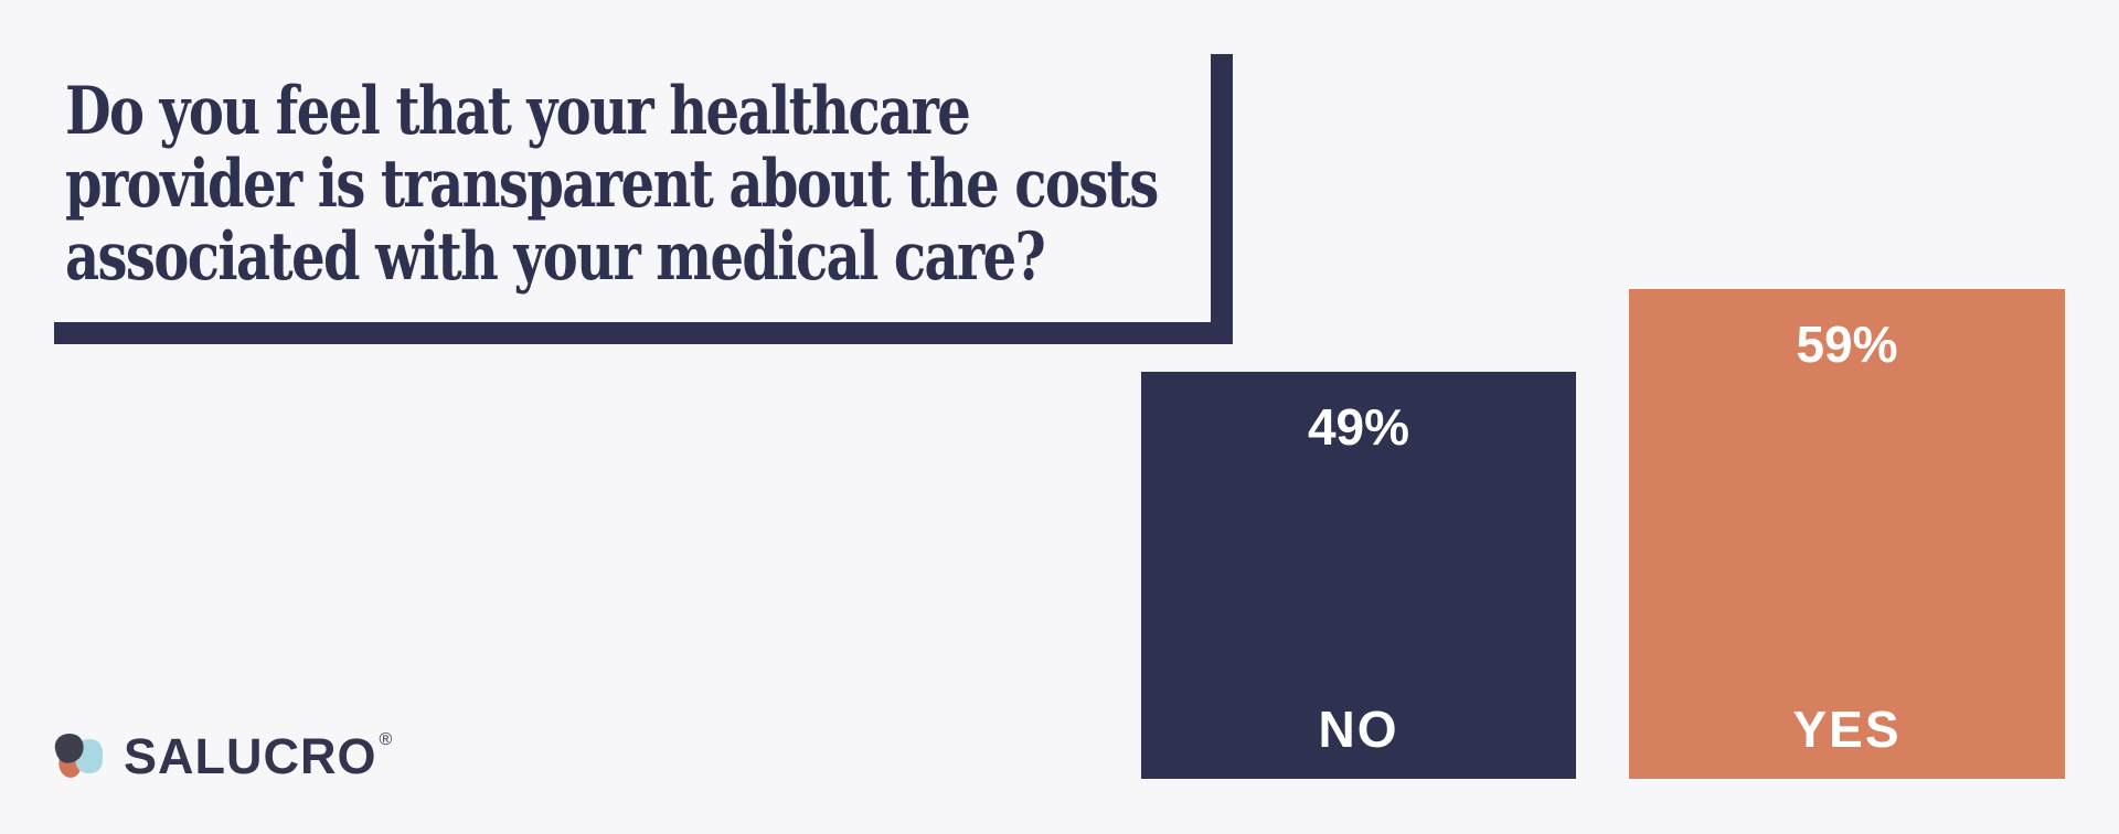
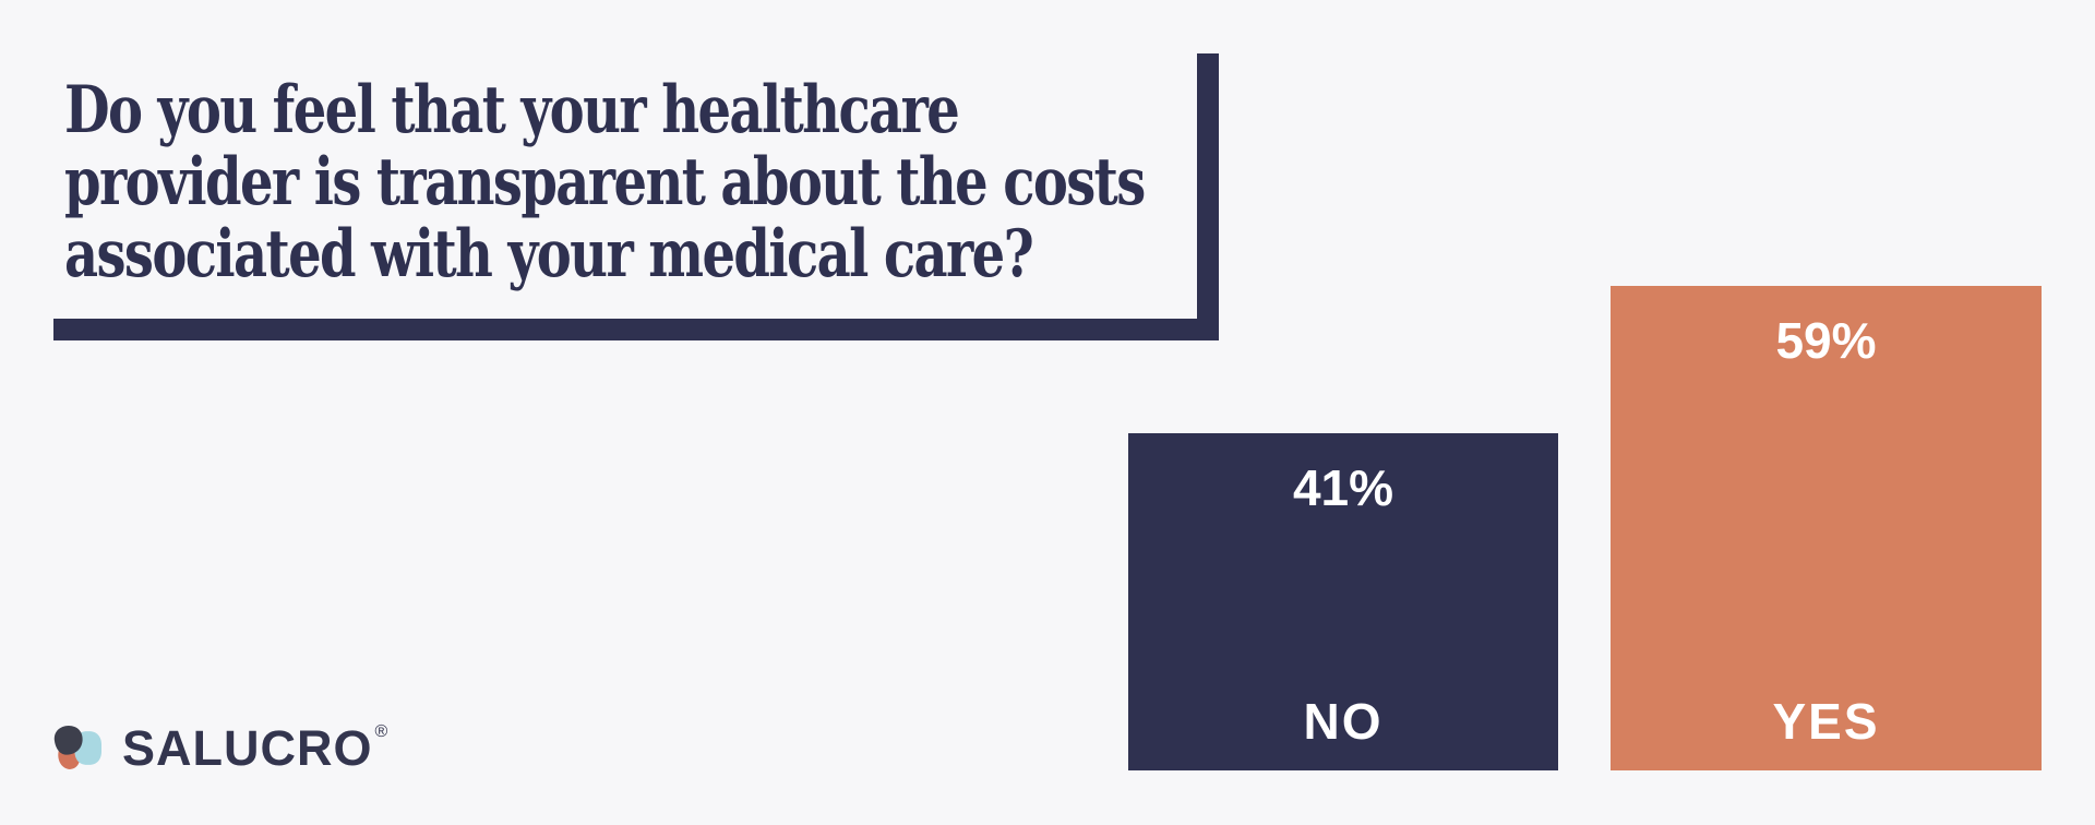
NO: 49% -> 41%
